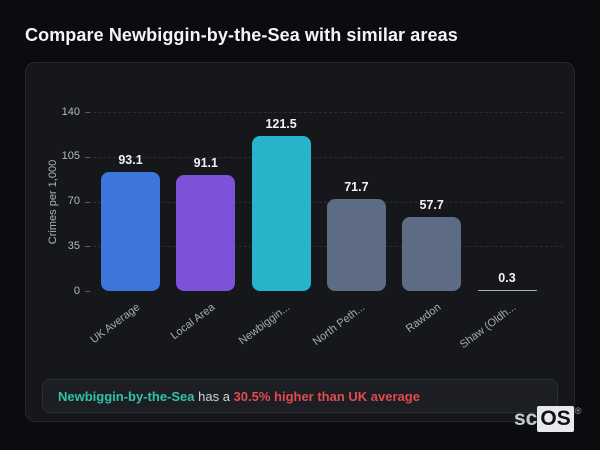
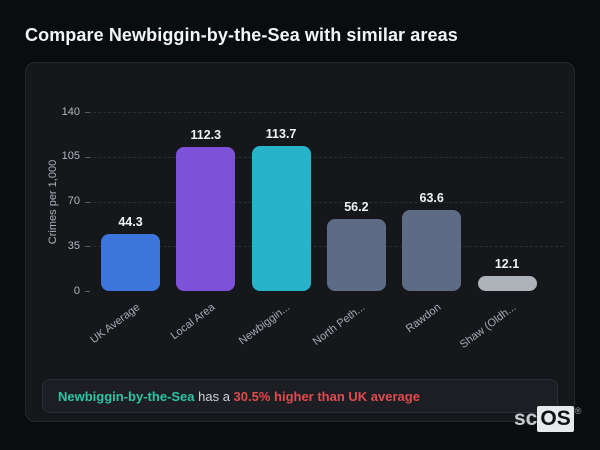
UK Average: 93.1 -> 44.3
Local Area: 91.1 -> 112.3
Newbiggin...: 121.5 -> 113.7
North Peth...: 71.7 -> 56.2
Rawdon: 57.7 -> 63.6
Shaw (Oldh...: 0.3 -> 12.1
